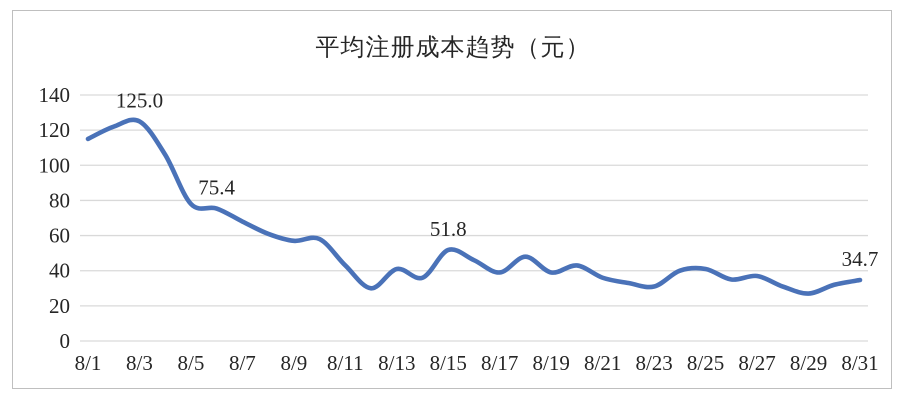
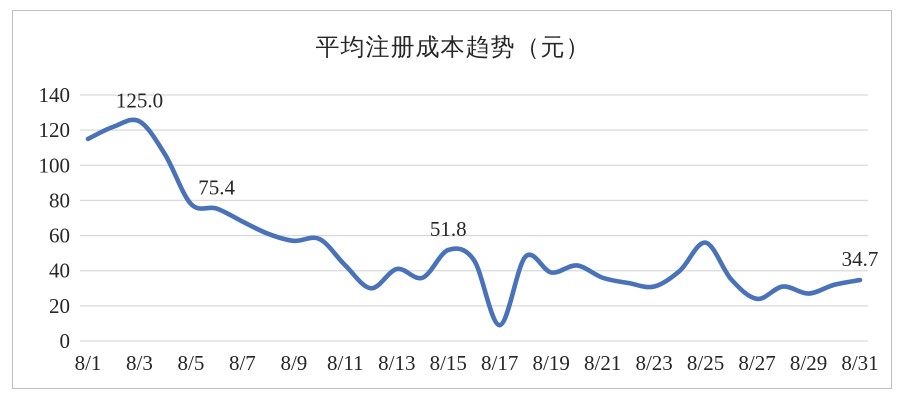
8/17: 39 -> 9
8/25: 41 -> 56
8/27: 37 -> 24
